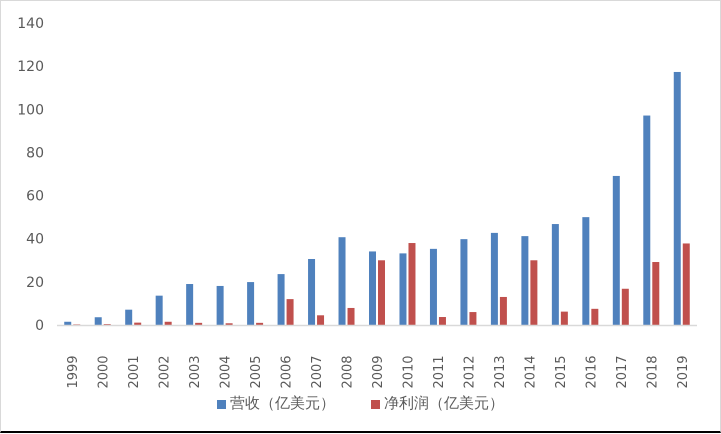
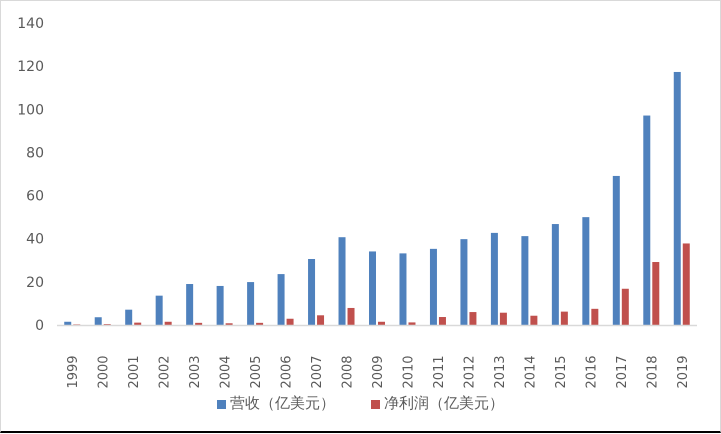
净利润（亿美元）/2006: 12 -> 3
净利润（亿美元）/2009: 30 -> 2
净利润（亿美元）/2010: 38 -> 1
净利润（亿美元）/2013: 13 -> 6
净利润（亿美元）/2014: 30 -> 4
